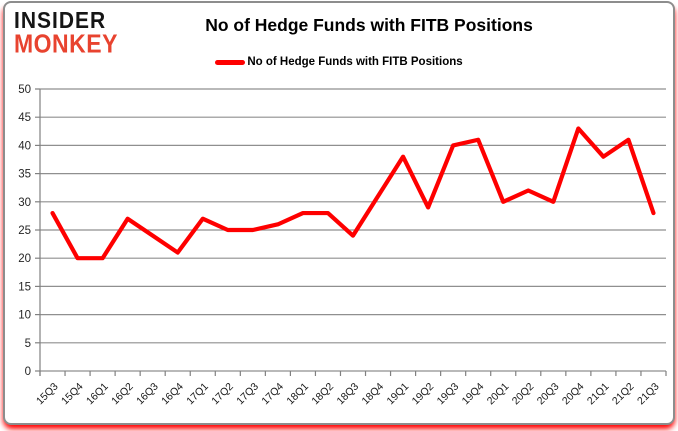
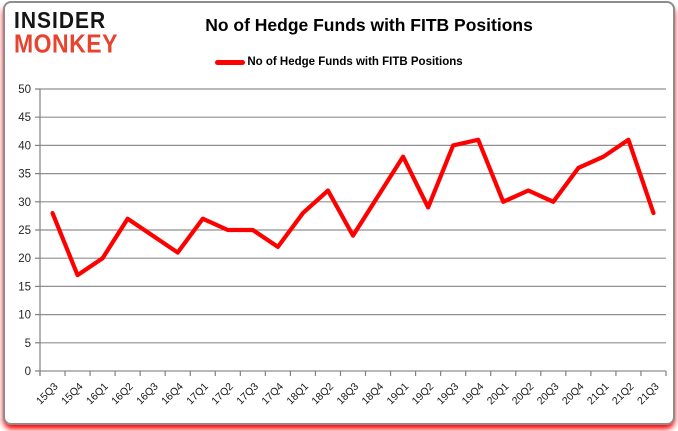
15Q4: 20 -> 17
17Q4: 26 -> 22
18Q2: 28 -> 32
20Q4: 43 -> 36
